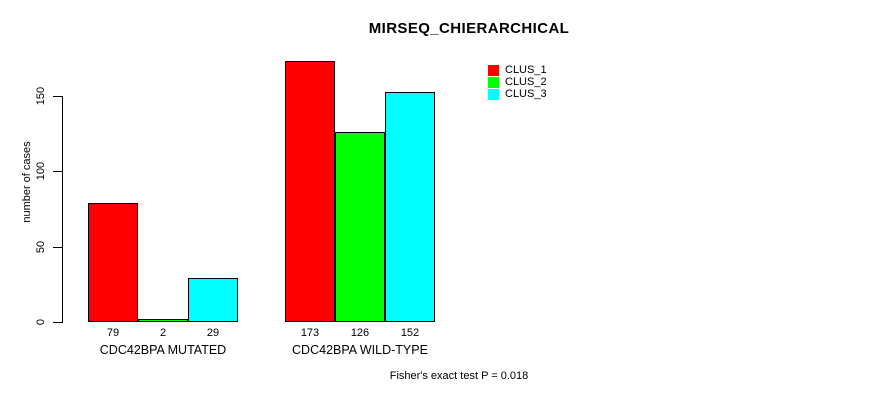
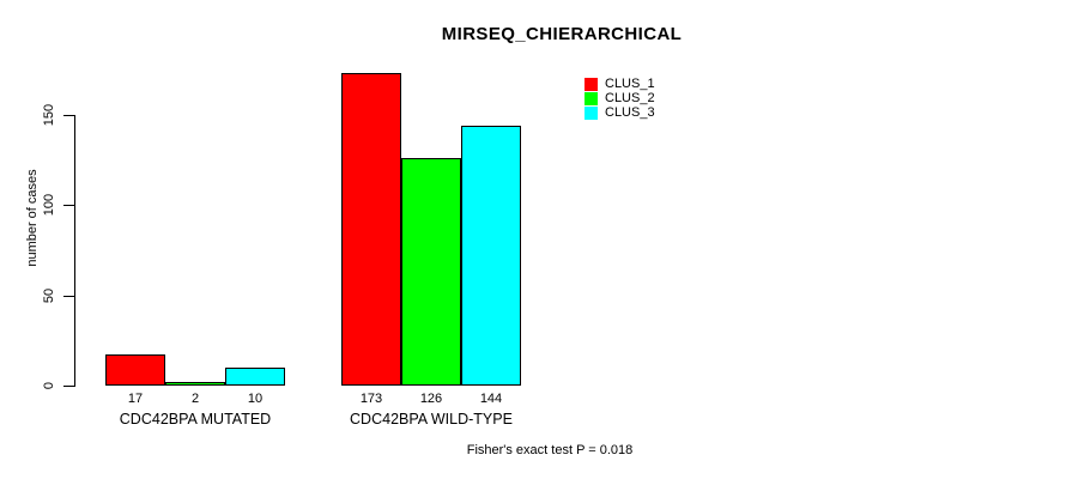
CLUS_1/CDC42BPA MUTATED: 79 -> 17
CLUS_3/CDC42BPA MUTATED: 29 -> 10
CLUS_3/CDC42BPA WILD-TYPE: 152 -> 144
